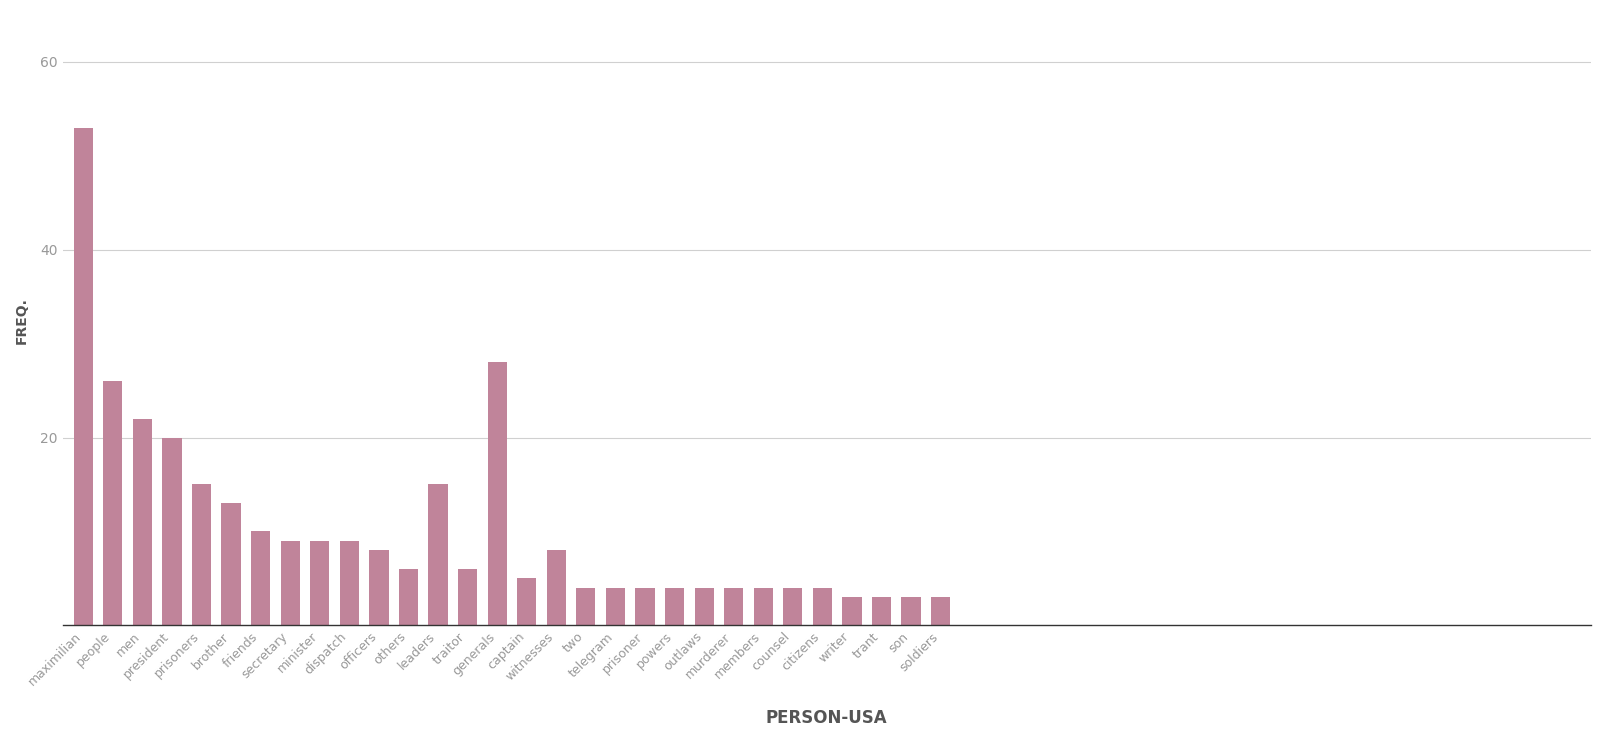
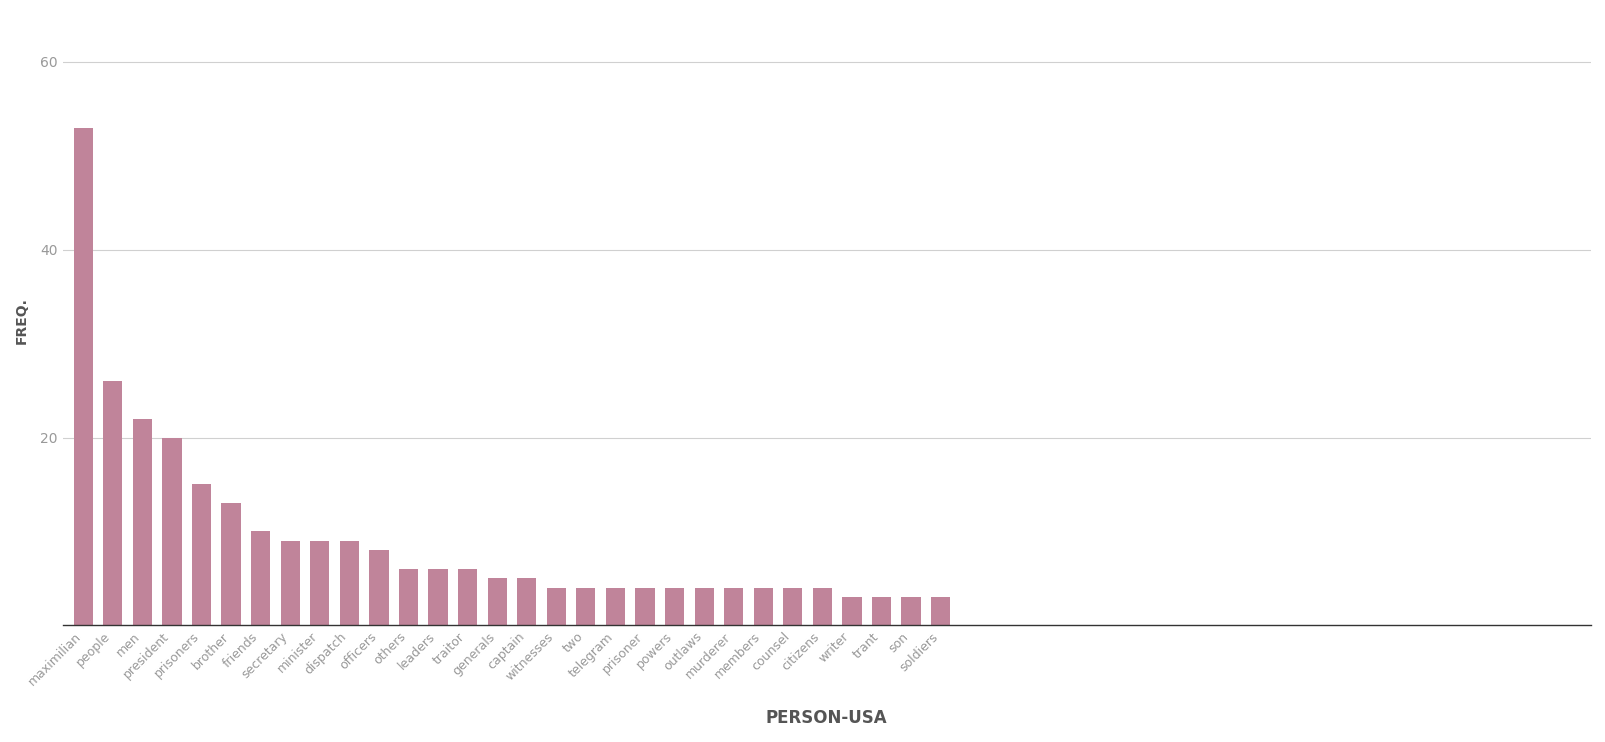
leaders: 15 -> 6
generals: 28 -> 5
witnesses: 8 -> 4
